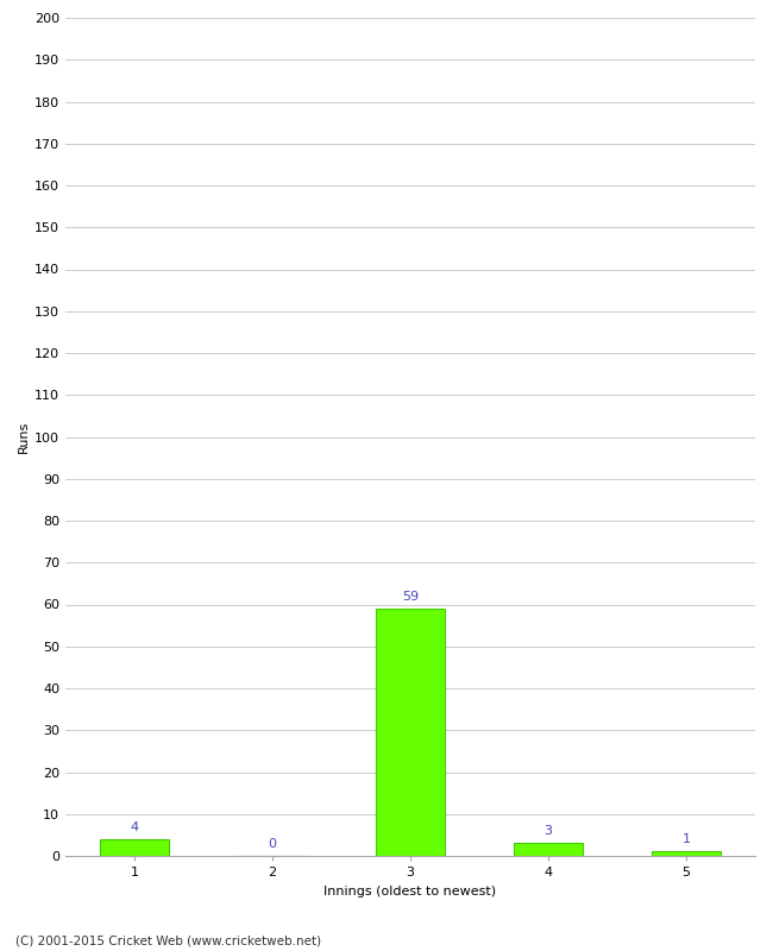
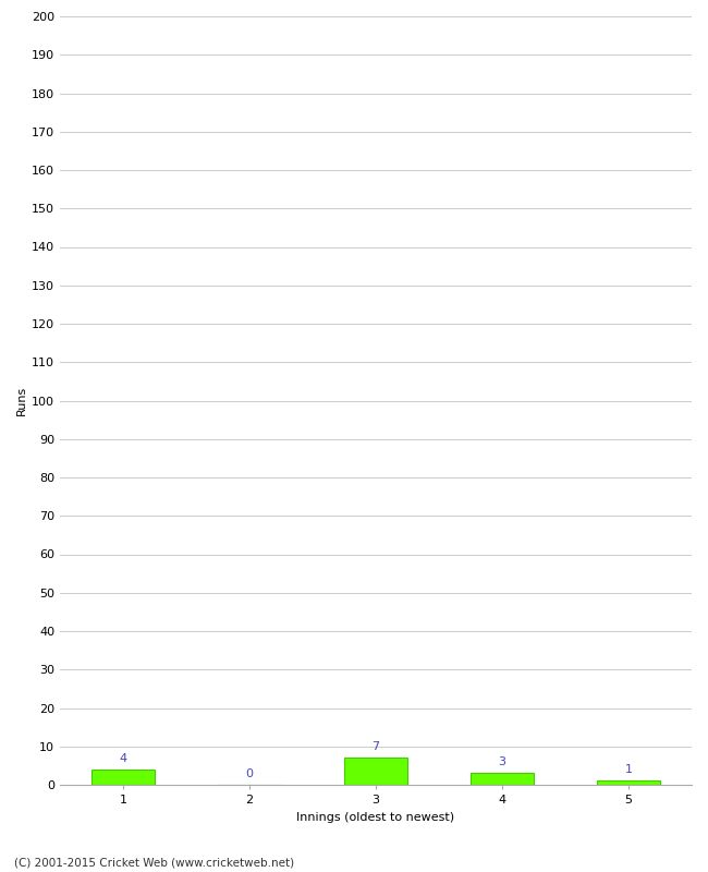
3: 59 -> 7
